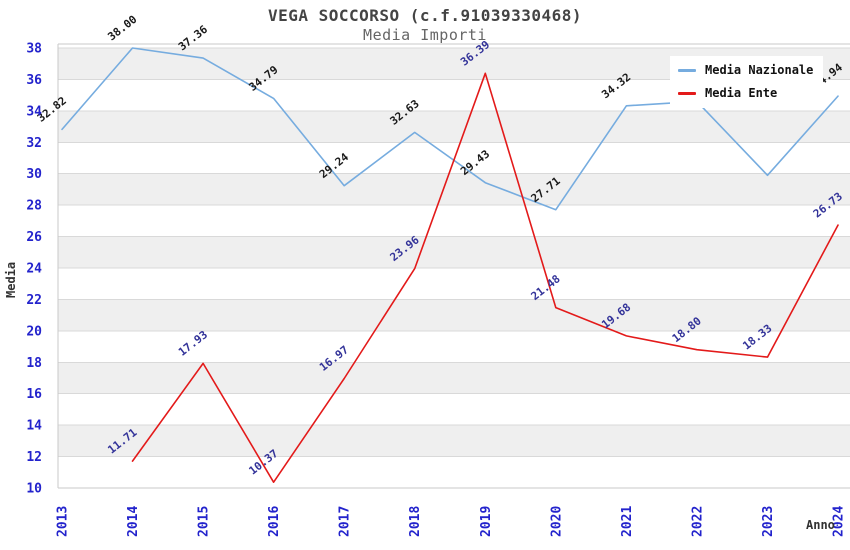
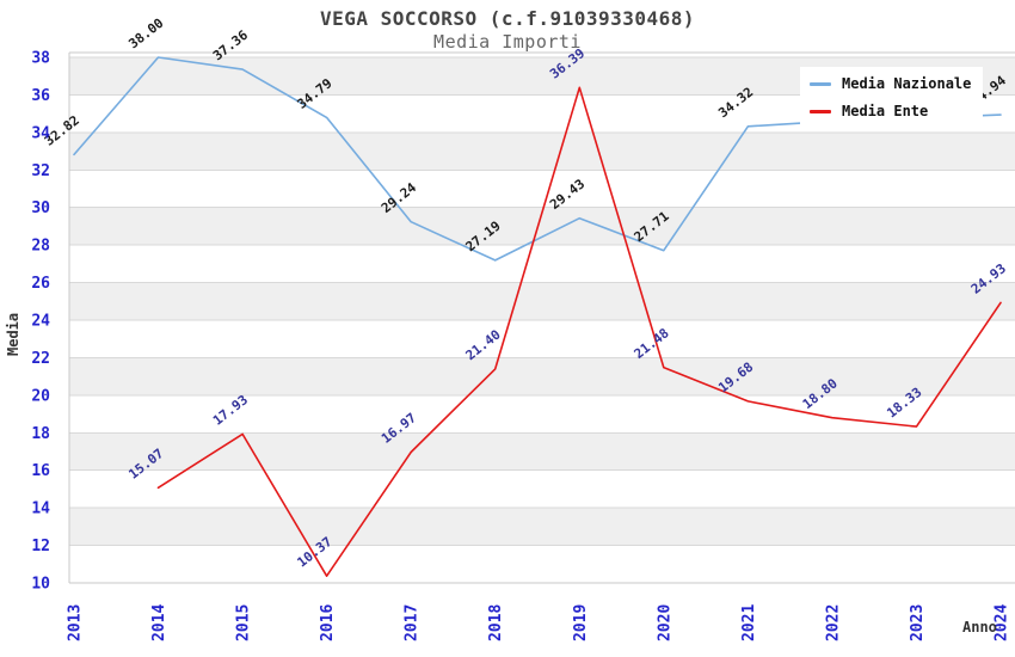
Media Ente/2014: 11.71 -> 15.07
Media Nazionale/2018: 32.63 -> 27.19
Media Ente/2018: 23.96 -> 21.40
Media Nazionale/2023: 29.9 -> 34.8
Media Ente/2024: 26.73 -> 24.93
